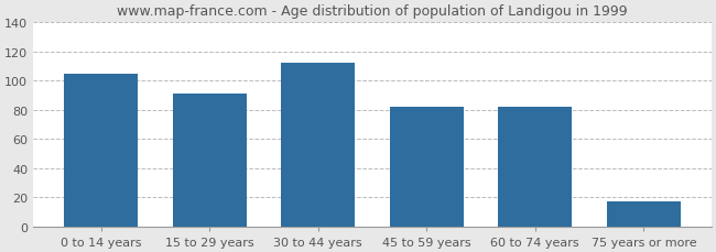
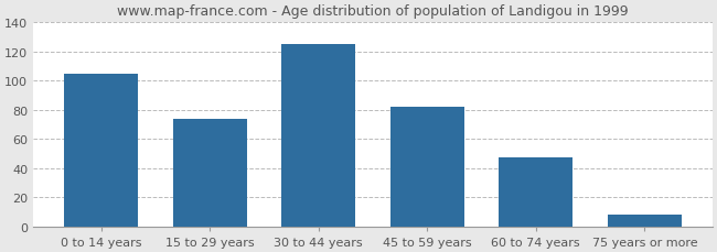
15 to 29 years: 91 -> 74
30 to 44 years: 112 -> 125
60 to 74 years: 82 -> 47
75 years or more: 17 -> 8
